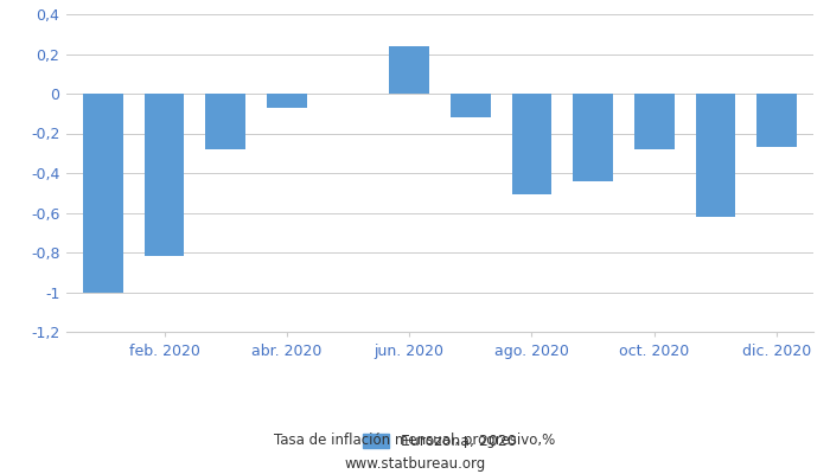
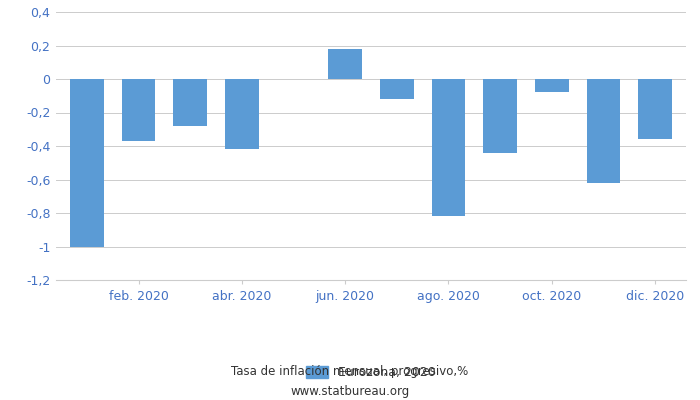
feb. 2020: -0,82 -> -0,37
abr. 2020: -0,07 -> -0,42
jun. 2020: 0,24 -> 0,18
ago. 2020: -0,51 -> -0,82
oct. 2020: -0,28 -> -0,08
dic. 2020: -0,27 -> -0,36
